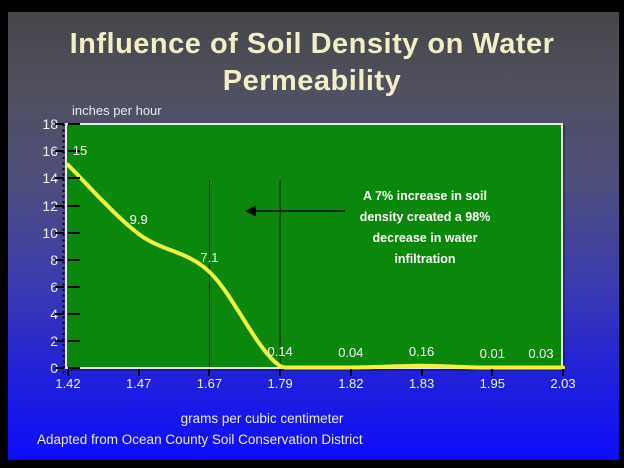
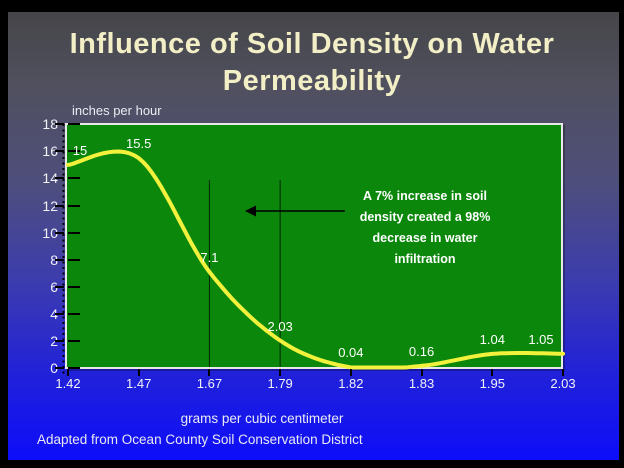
1.47: 9.9 -> 15.5
1.79: 0.14 -> 2.03
1.95: 0.01 -> 1.04
2.03: 0.03 -> 1.05
